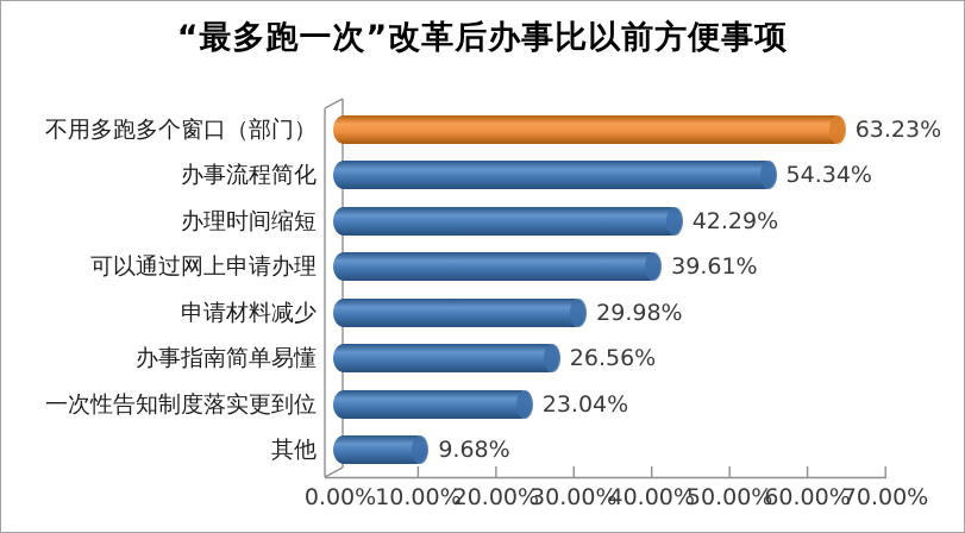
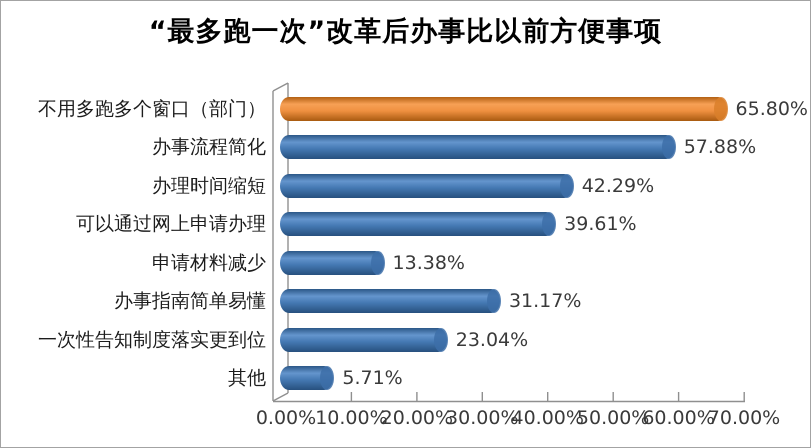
不用多跑多个窗口（部门）: 63.23% -> 65.80%
办事流程简化: 54.34% -> 57.88%
申请材料减少: 29.98% -> 13.38%
办事指南简单易懂: 26.56% -> 31.17%
其他: 9.68% -> 5.71%
